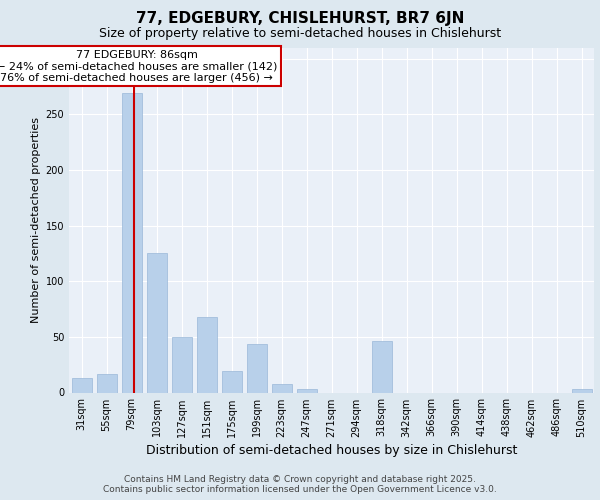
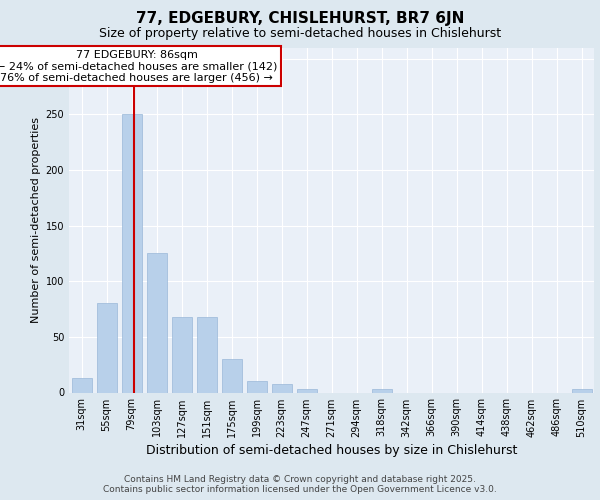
55sqm: 17 -> 80
79sqm: 269 -> 250
127sqm: 50 -> 68
175sqm: 19 -> 30
199sqm: 44 -> 10
318sqm: 46 -> 3
